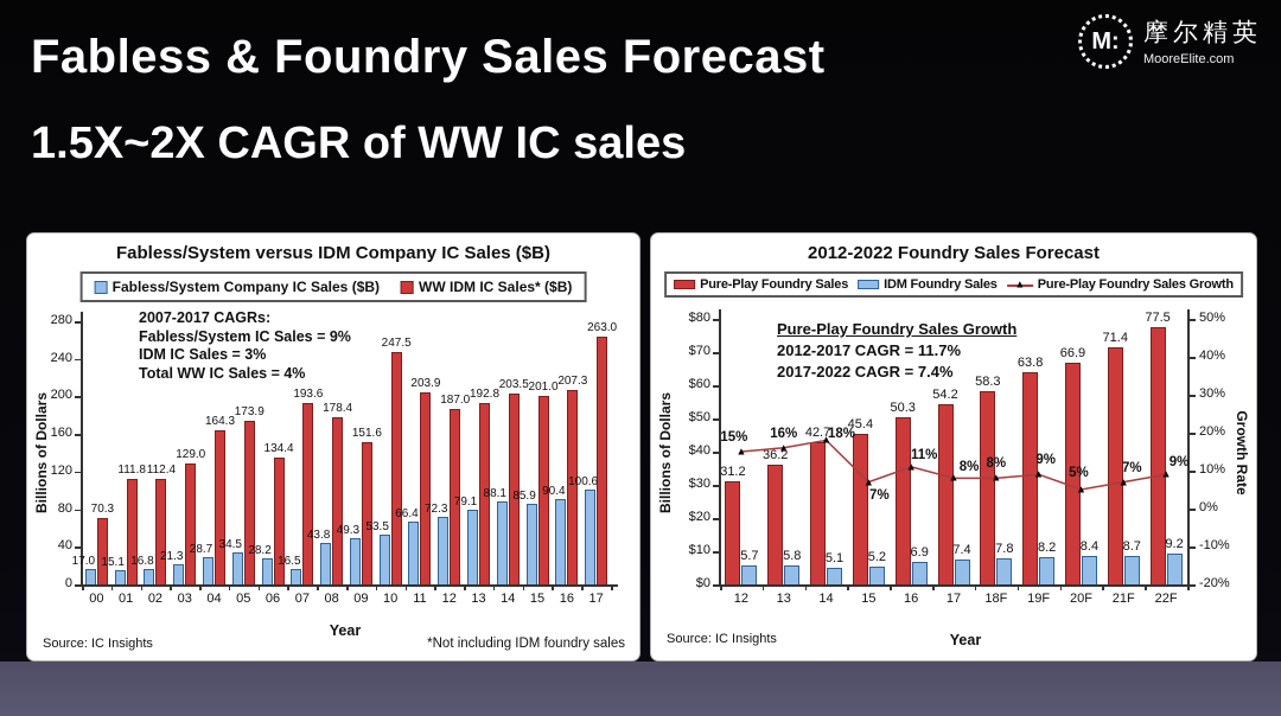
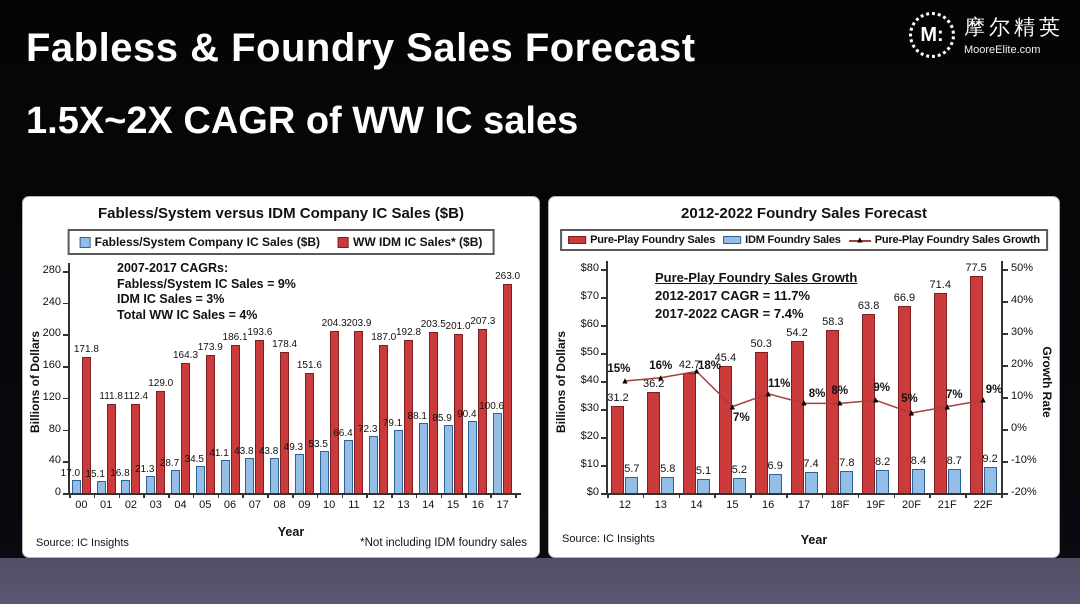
Fabless/System versus IDM Company IC Sales ($B)/WW IDM IC Sales* ($B)/00: 70.3 -> 171.8
Fabless/System versus IDM Company IC Sales ($B)/Fabless/System Company IC Sales ($B)/06: 28.2 -> 41.1
Fabless/System versus IDM Company IC Sales ($B)/WW IDM IC Sales* ($B)/06: 134.4 -> 186.1
Fabless/System versus IDM Company IC Sales ($B)/Fabless/System Company IC Sales ($B)/07: 16.5 -> 43.8
Fabless/System versus IDM Company IC Sales ($B)/WW IDM IC Sales* ($B)/10: 247.5 -> 204.3
